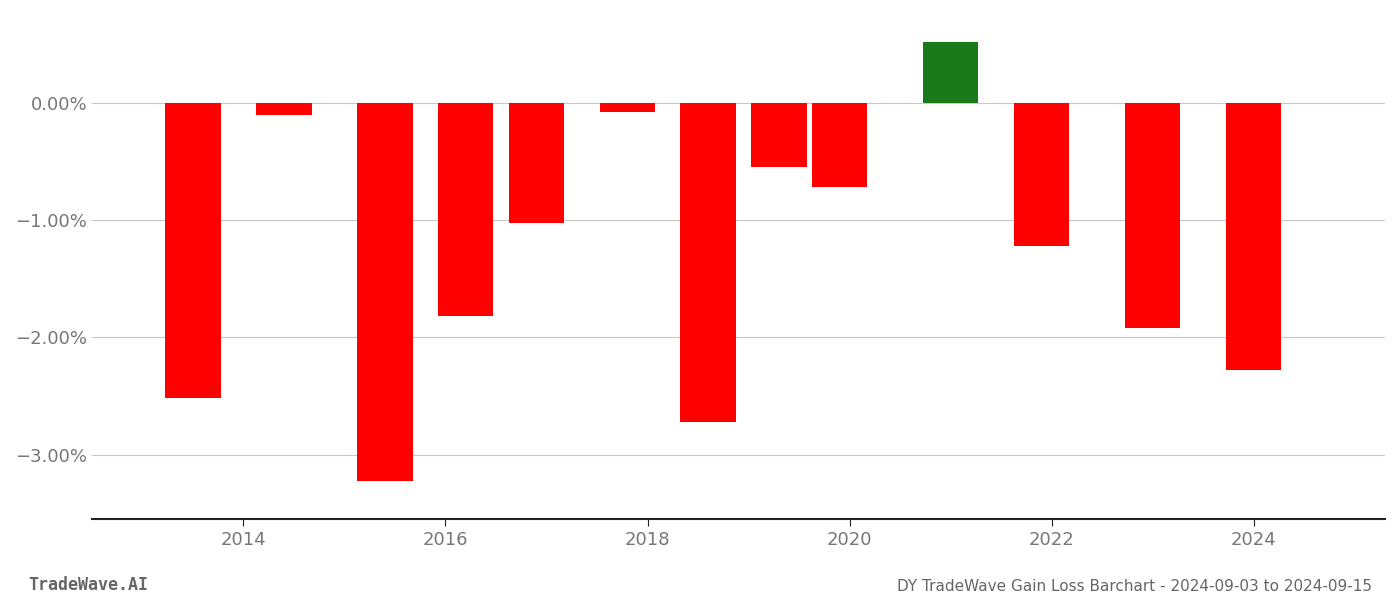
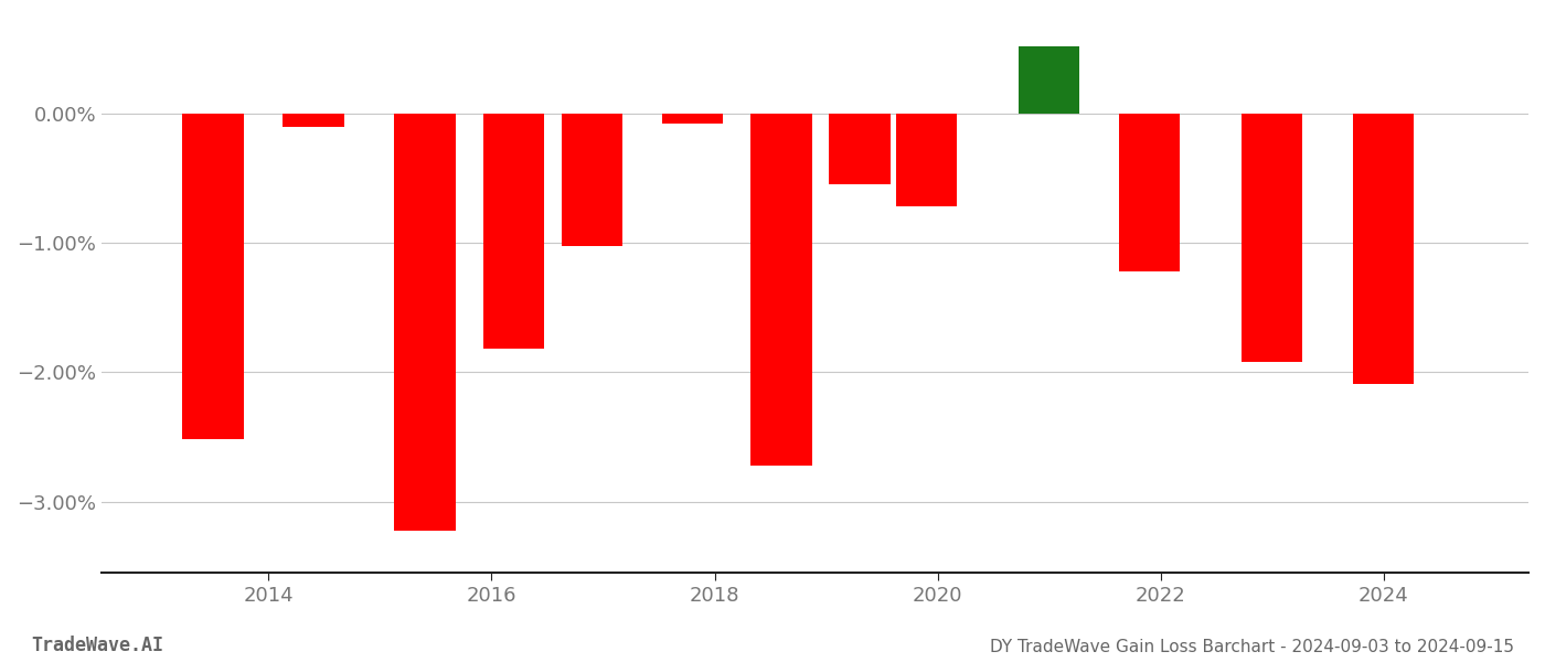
2024: -2.28% -> -2.09%
